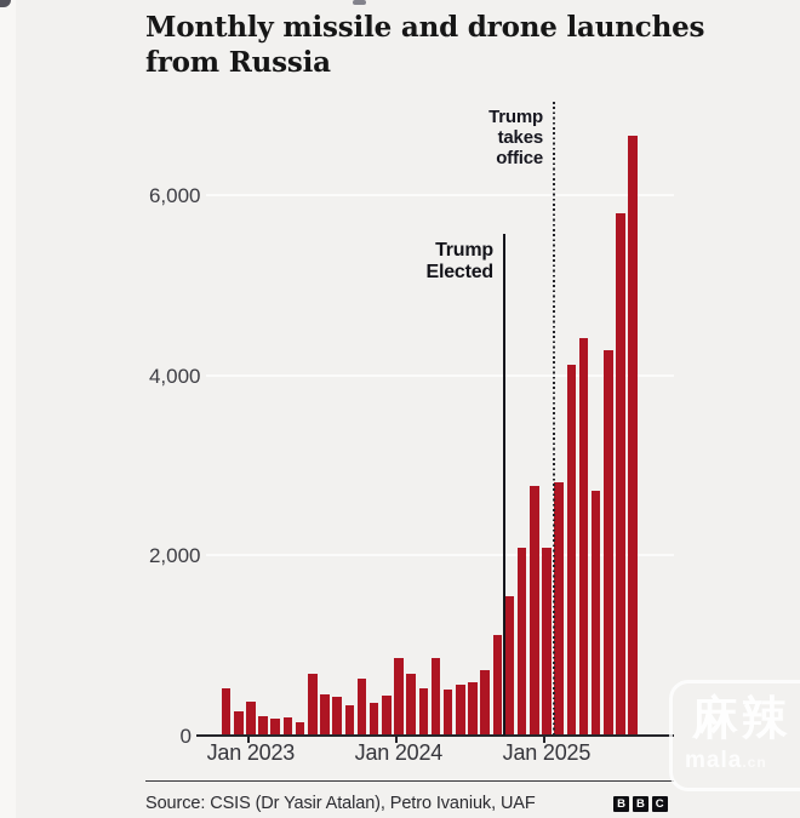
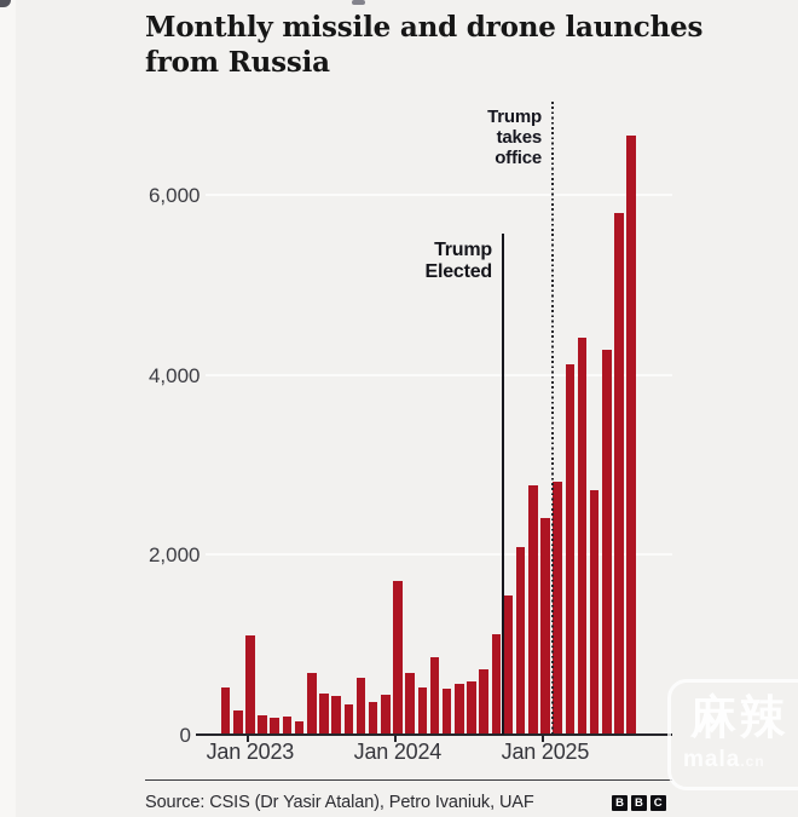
Jan 2023: 400 -> 1100
Jan 2024: 800 -> 1700
Jan 2025: 2100 -> 2400
